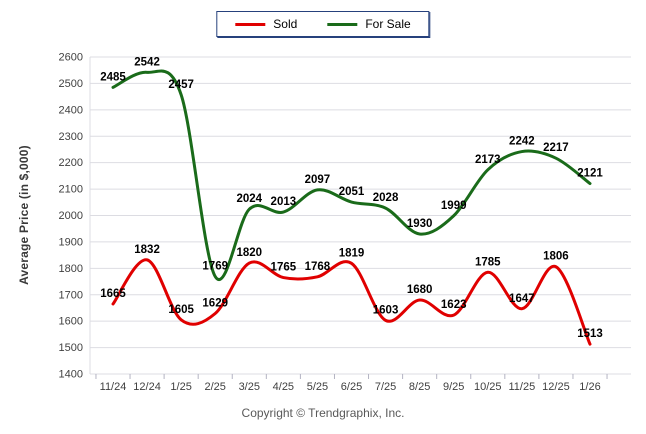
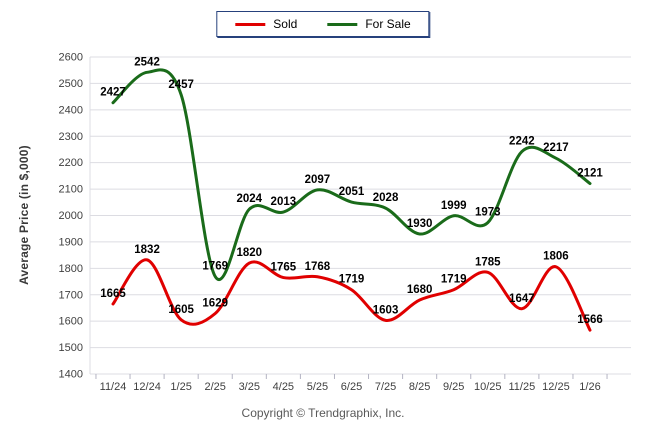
For Sale/11/24: 2485 -> 2427
Sold/6/25: 1819 -> 1719
Sold/9/25: 1623 -> 1719
For Sale/10/25: 2173 -> 1973
Sold/1/26: 1513 -> 1566
